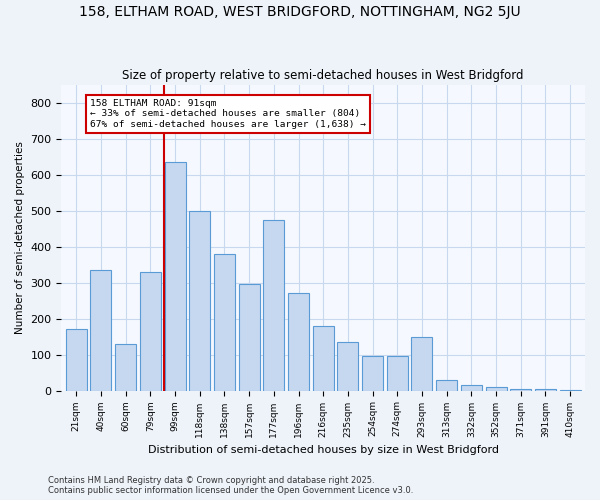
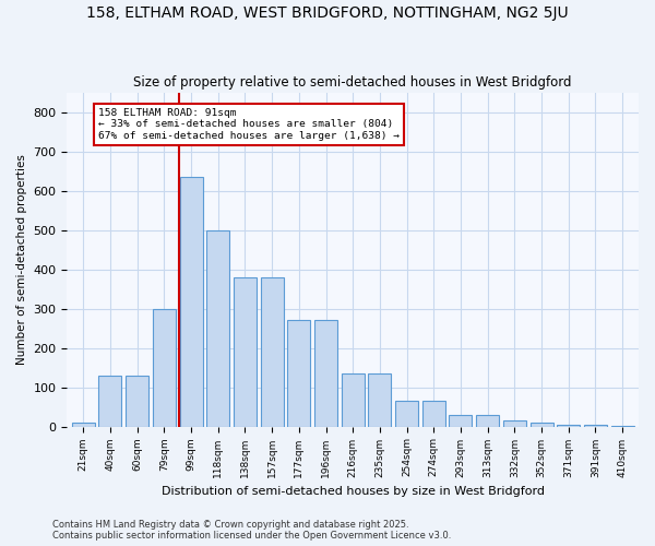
21sqm: 170 -> 10
40sqm: 335 -> 130
79sqm: 330 -> 300
157sqm: 295 -> 380
177sqm: 475 -> 270
216sqm: 180 -> 135
254sqm: 95 -> 65
274sqm: 95 -> 65
293sqm: 150 -> 30
